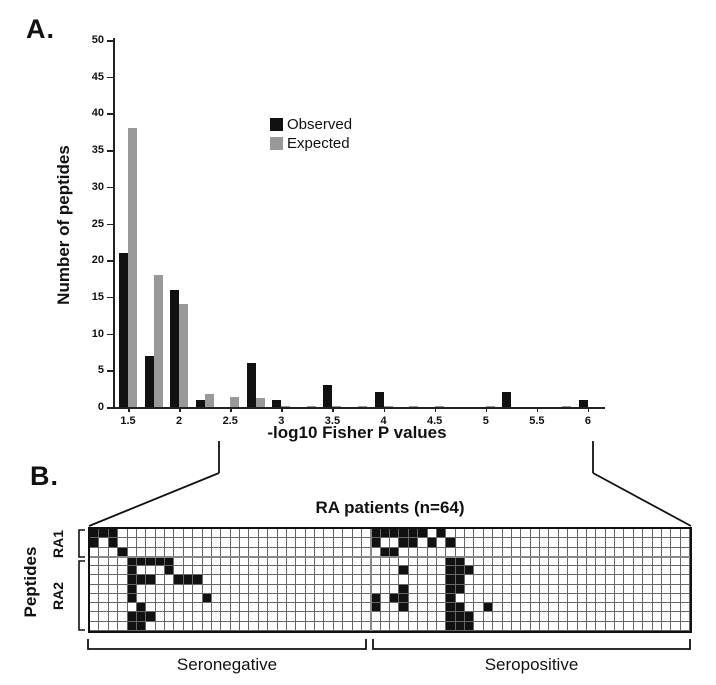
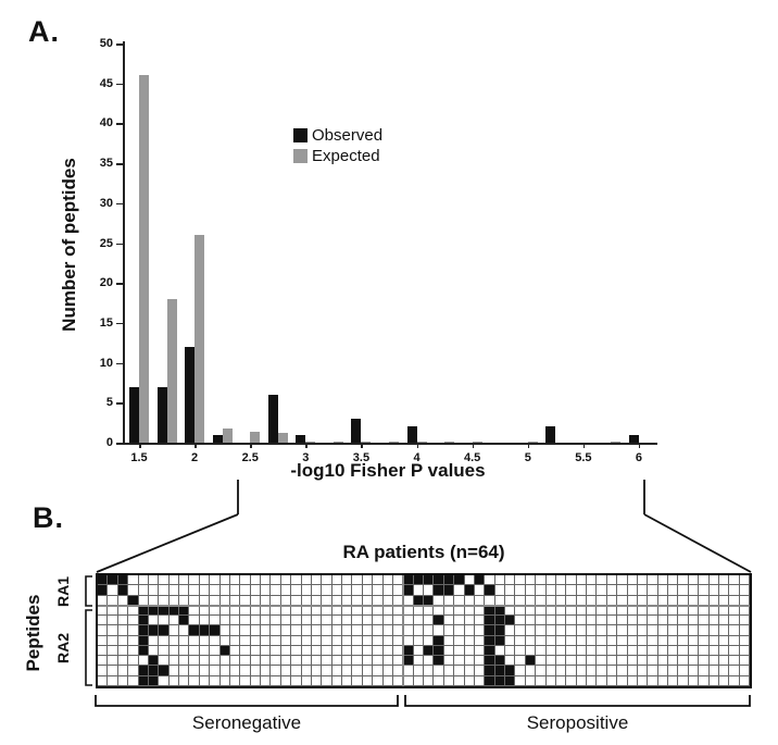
Observed/1.5: 21 -> 7
Expected/1.5: 38 -> 46
Observed/2: 16 -> 12
Expected/2: 14 -> 26
